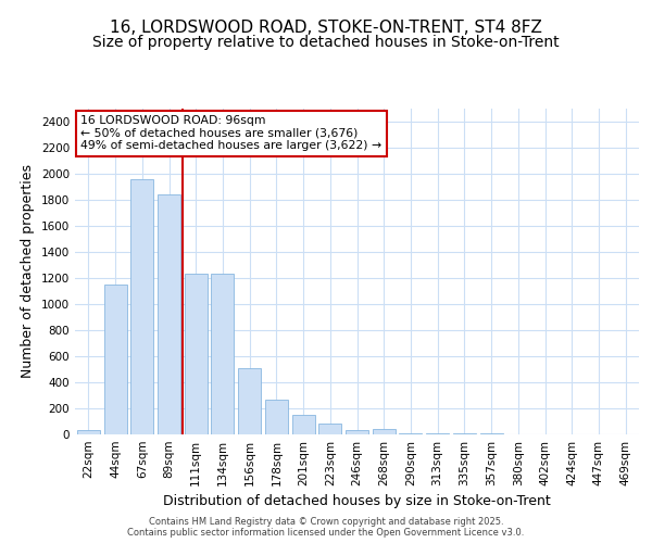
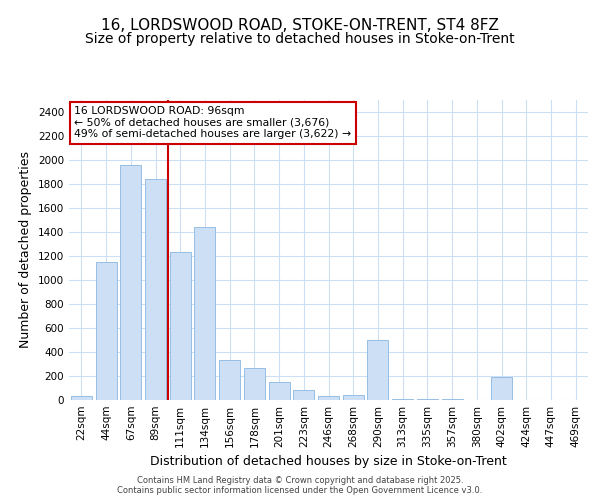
134sqm: 1230 -> 1440
156sqm: 510 -> 330
290sqm: 10 -> 500
402sqm: 0 -> 190
